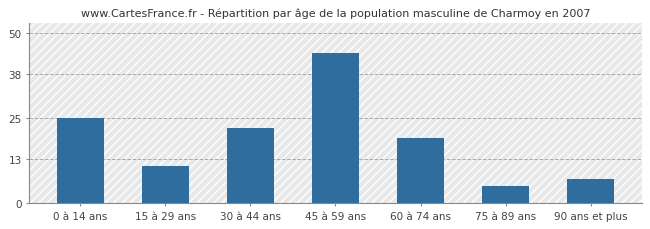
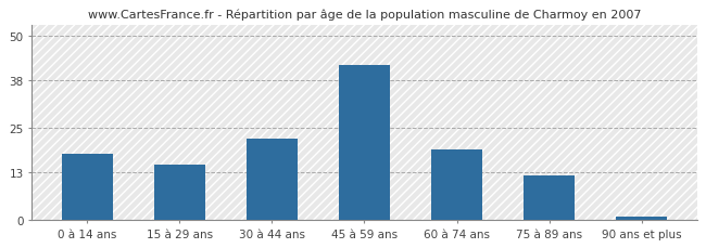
0 à 14 ans: 25 -> 18
15 à 29 ans: 11 -> 15
45 à 59 ans: 44 -> 42
75 à 89 ans: 5 -> 12
90 ans et plus: 7 -> 1
